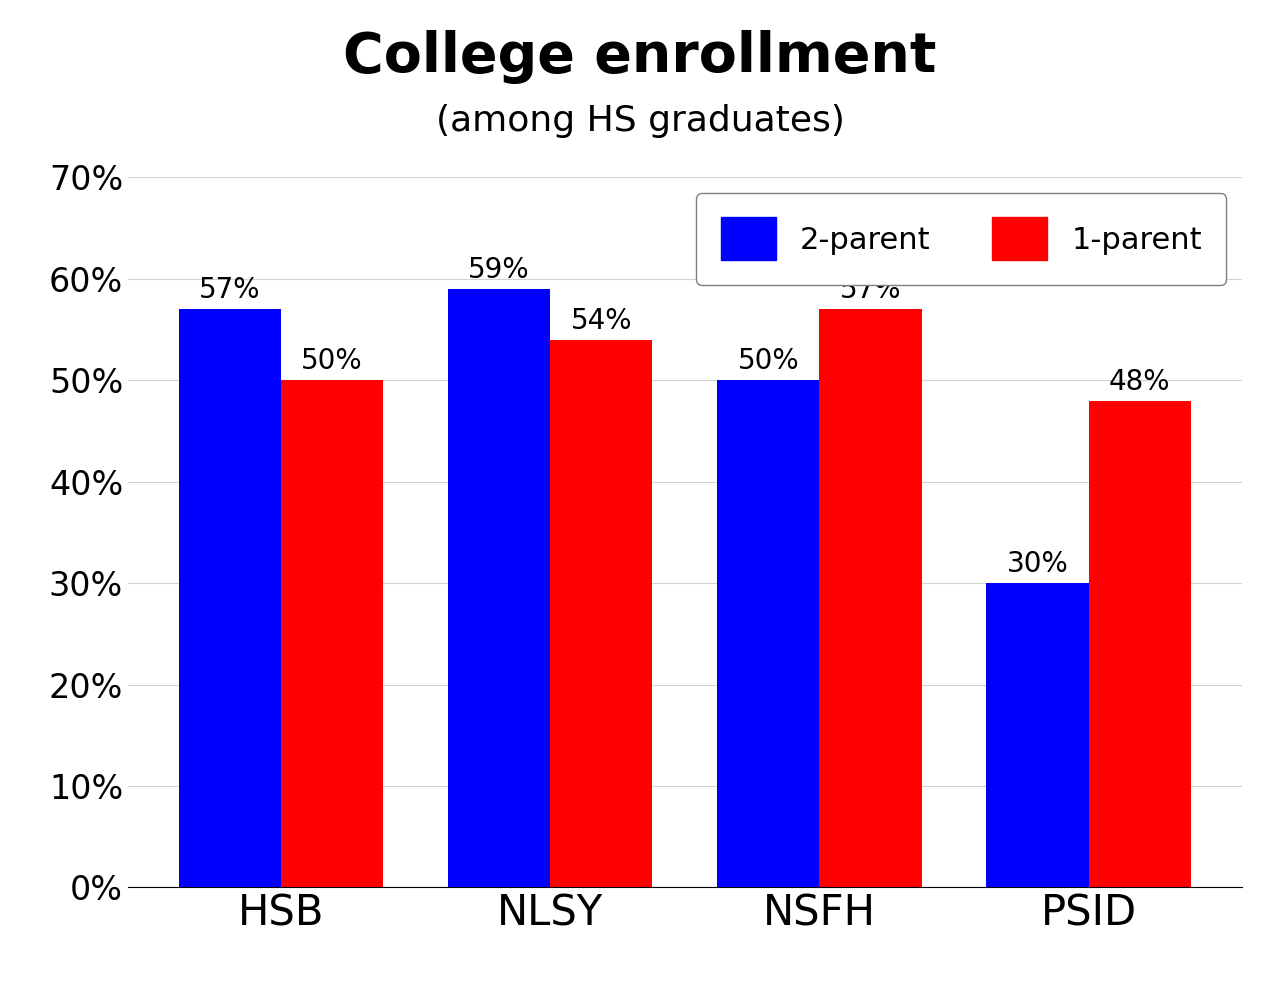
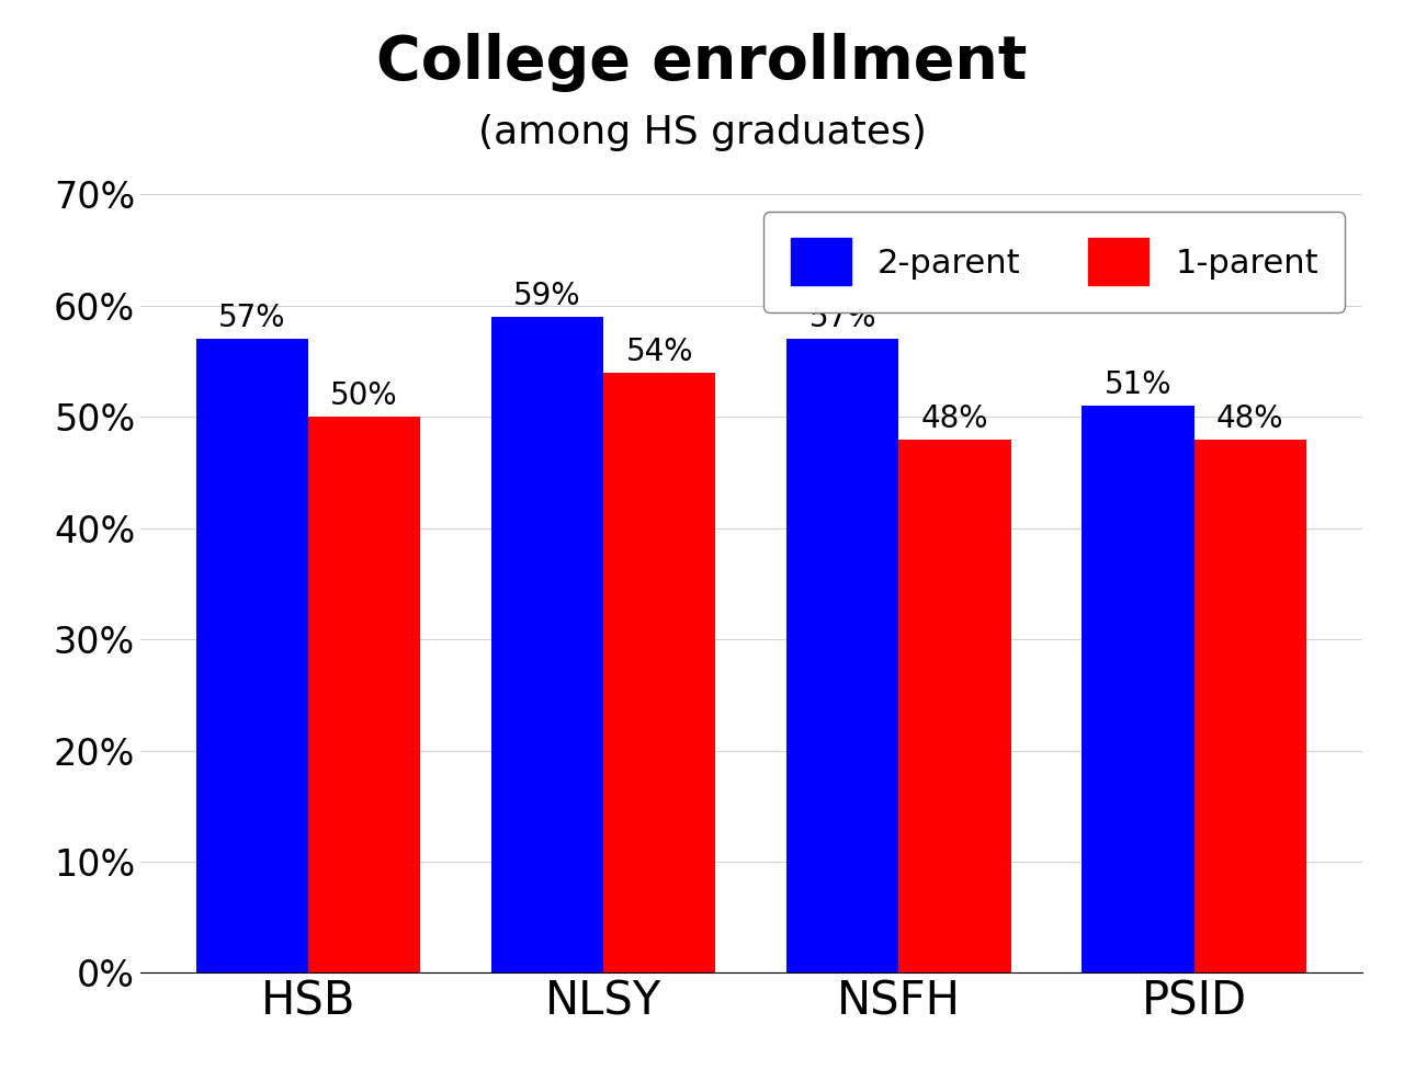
2-parent/NSFH: 50% -> 57%
1-parent/NSFH: 57% -> 48%
2-parent/PSID: 30% -> 51%
